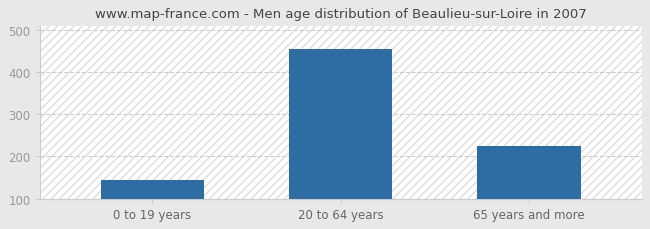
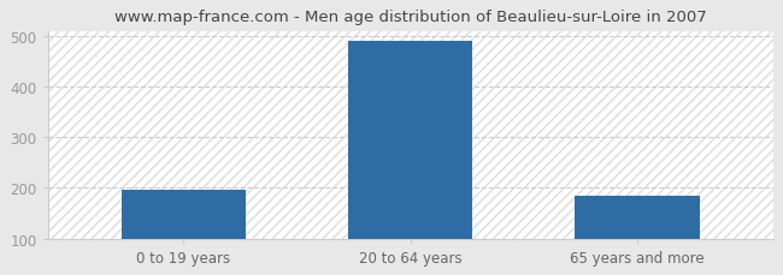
0 to 19 years: 145 -> 197
20 to 64 years: 455 -> 490
65 years and more: 225 -> 185
